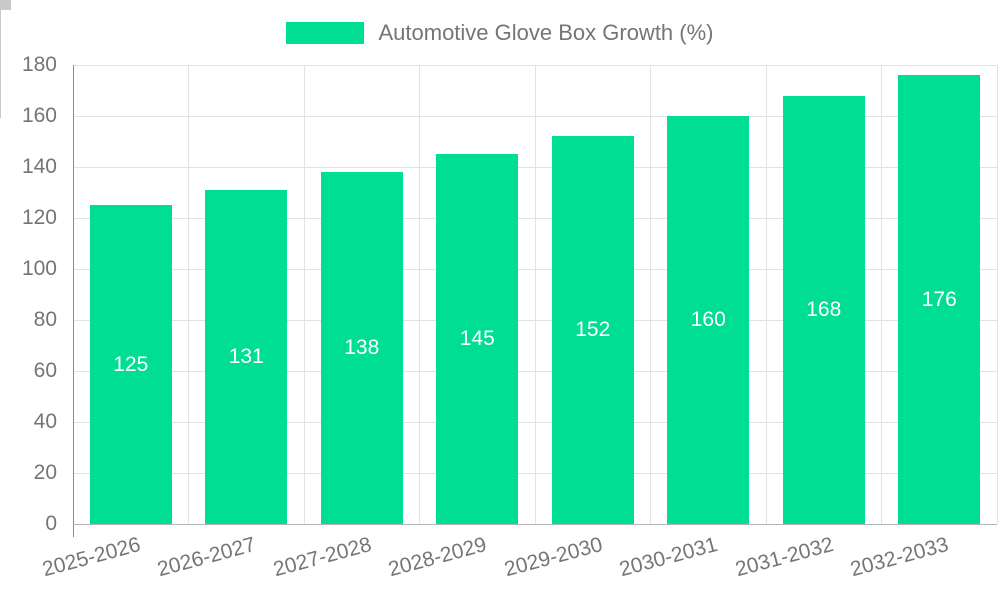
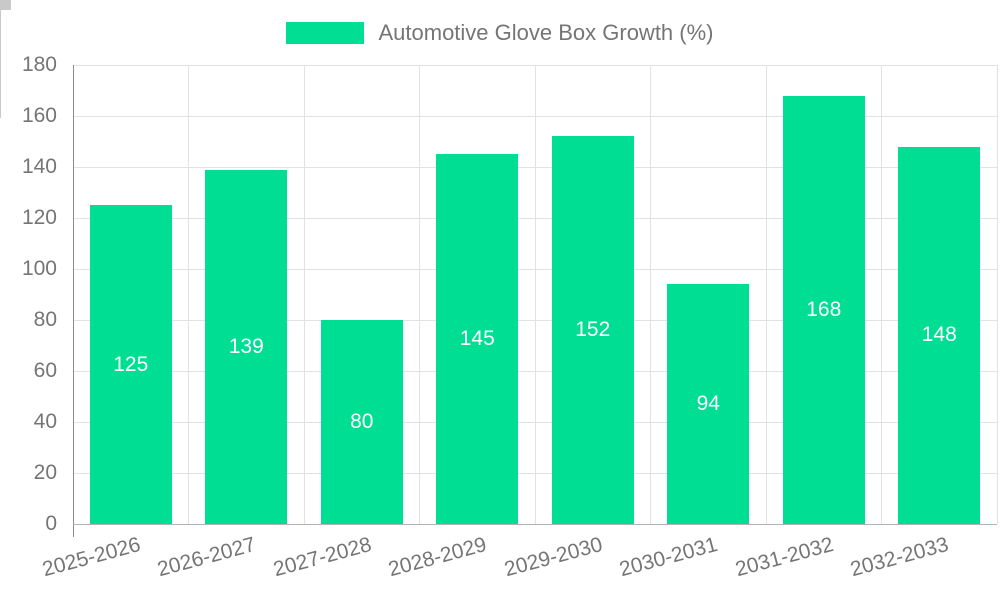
2026-2027: 131 -> 139
2027-2028: 138 -> 80
2030-2031: 160 -> 94
2032-2033: 176 -> 148
